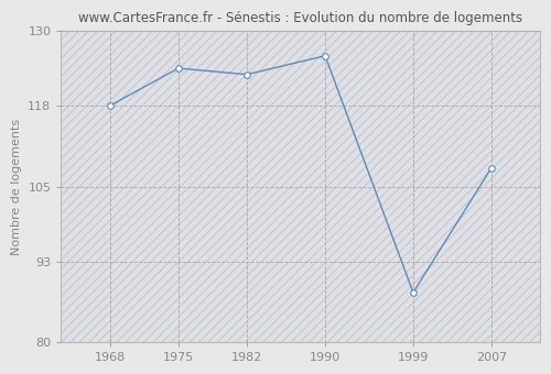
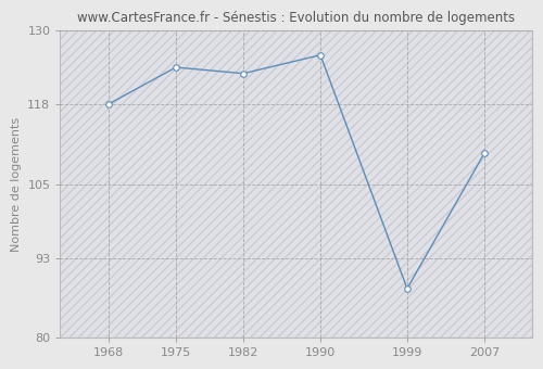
2007: 108 -> 110
